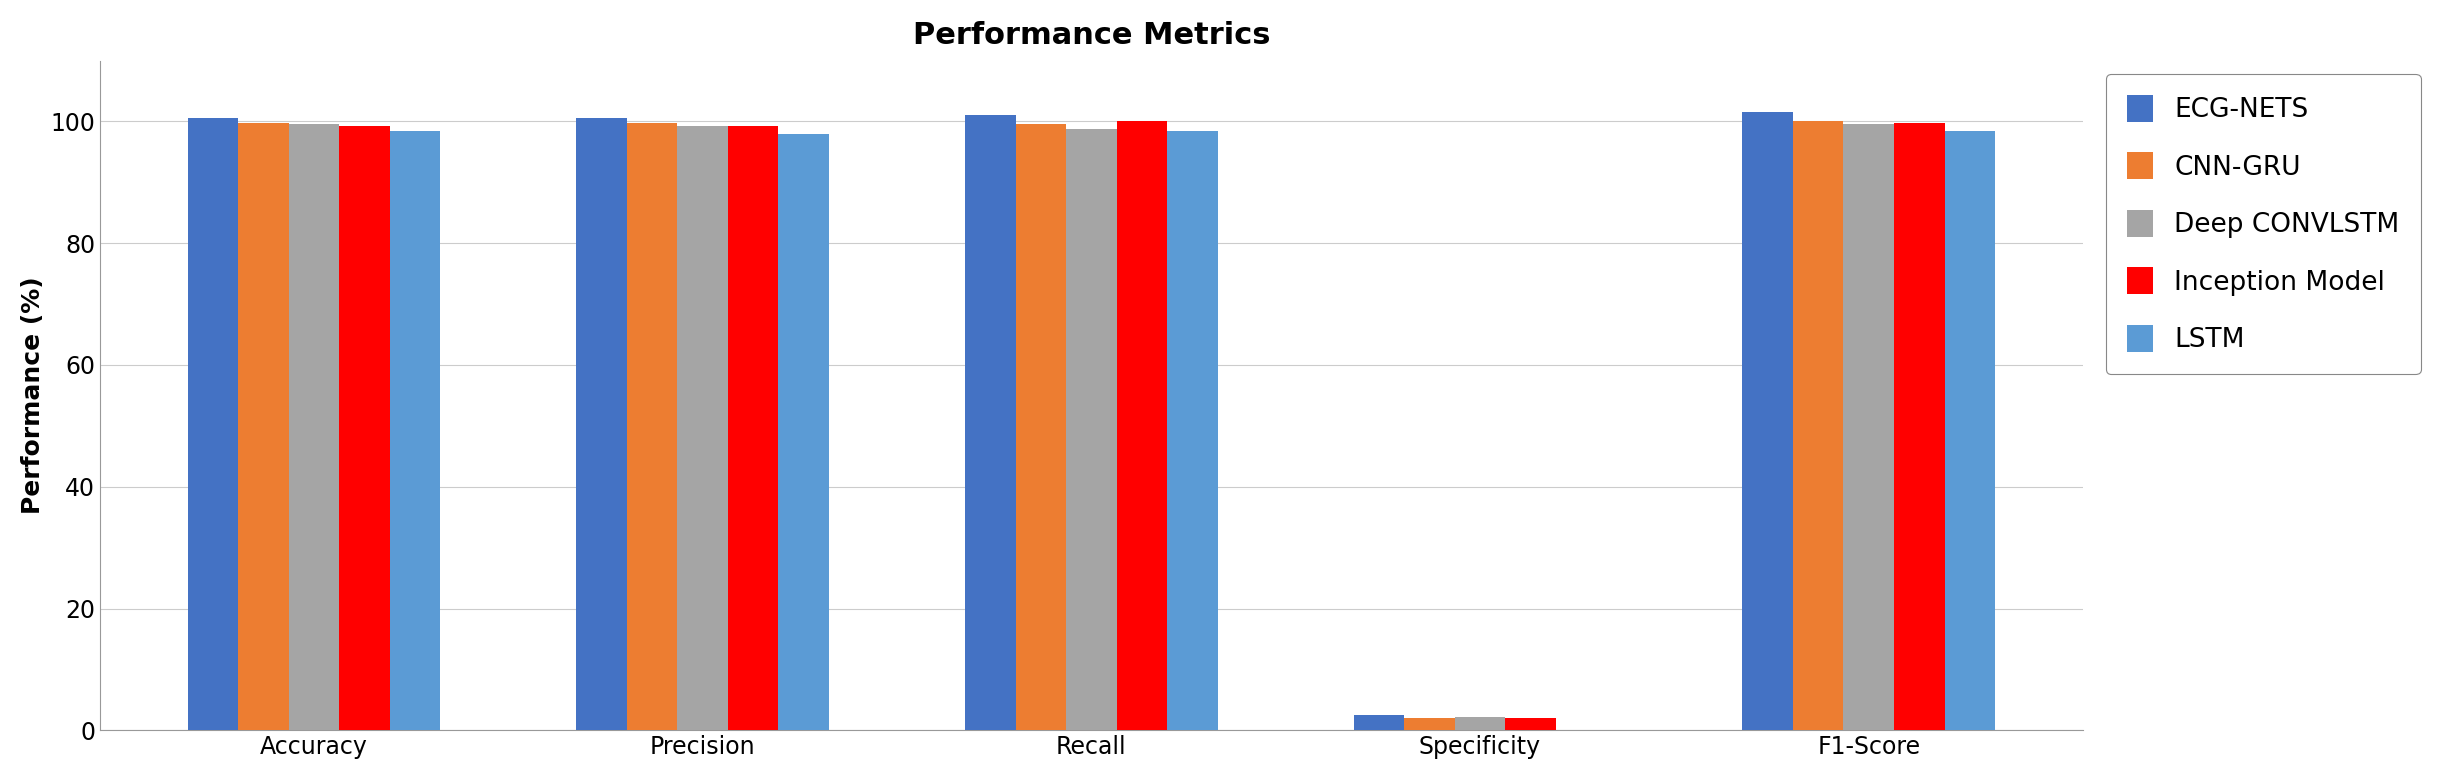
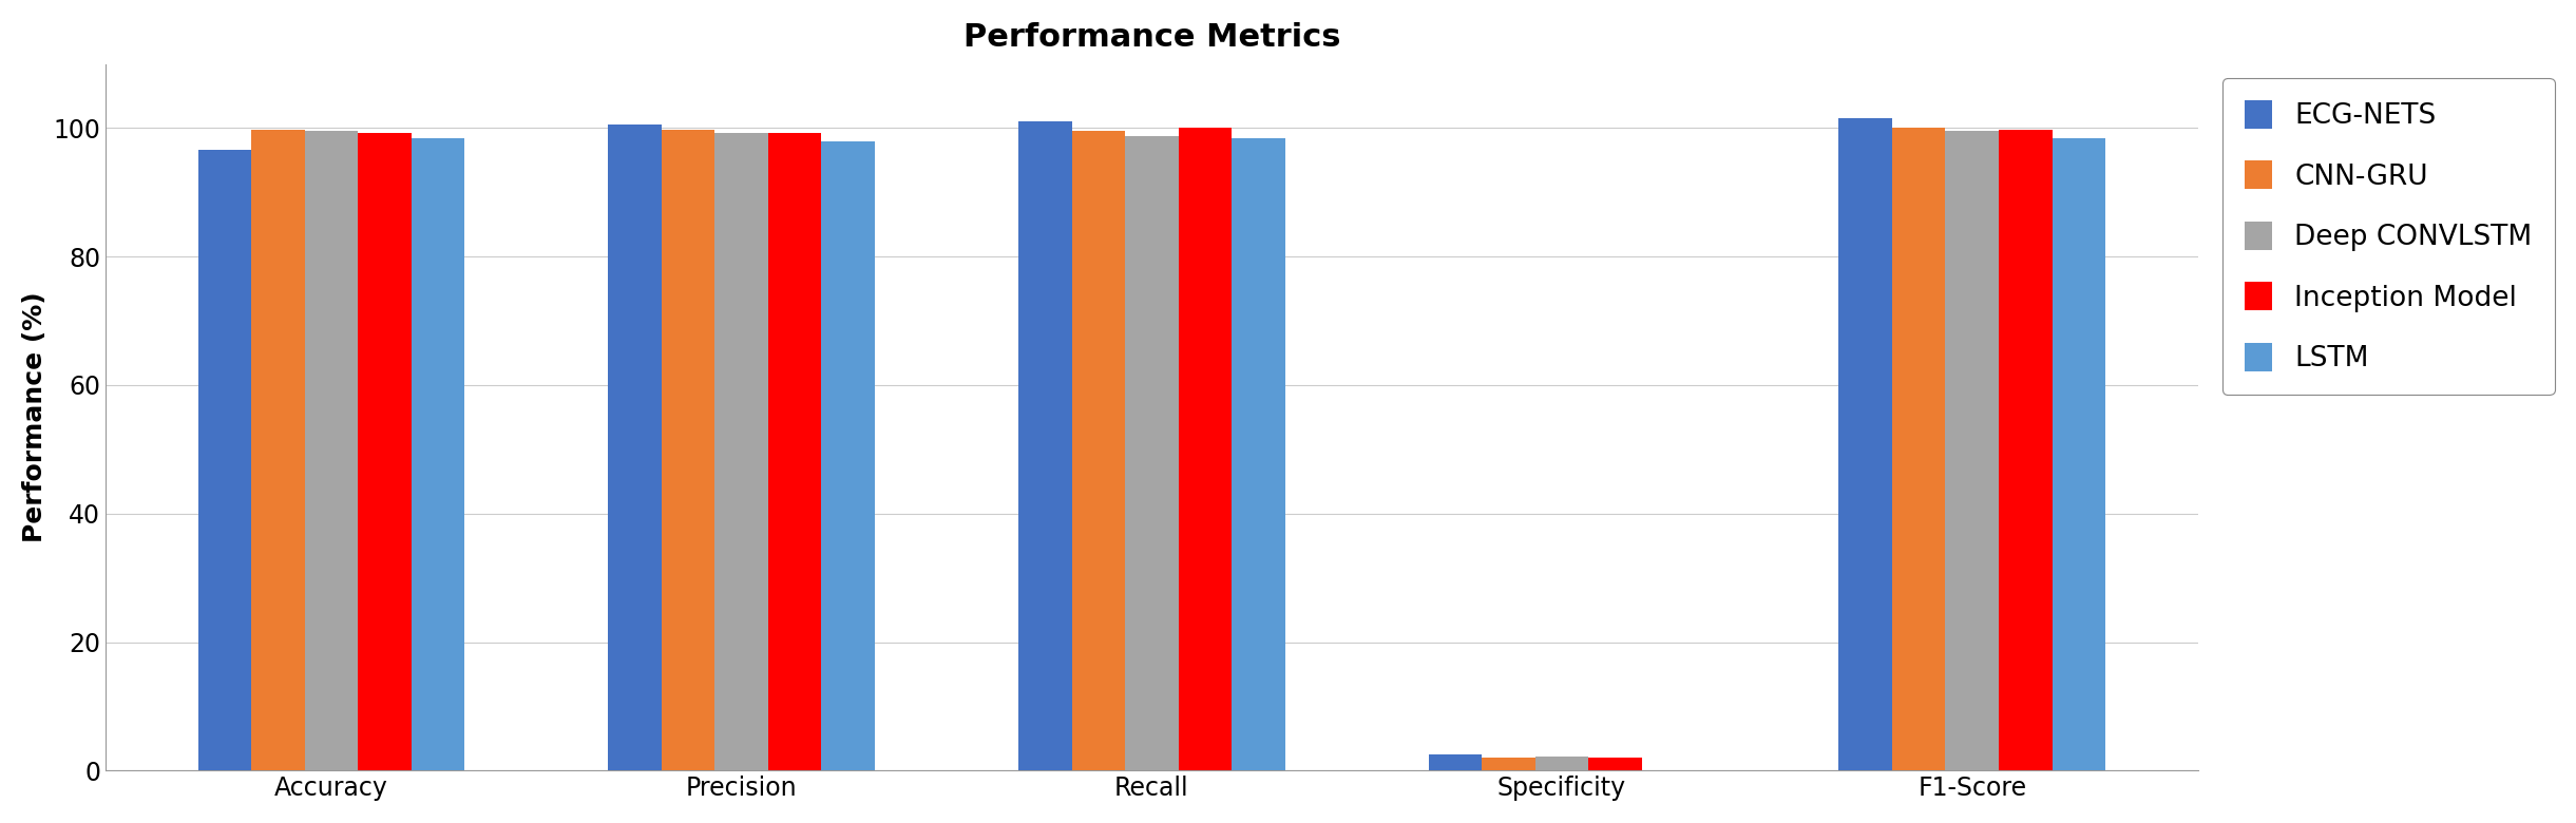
ECG-NETS/Accuracy: 100.5 -> 96.6
